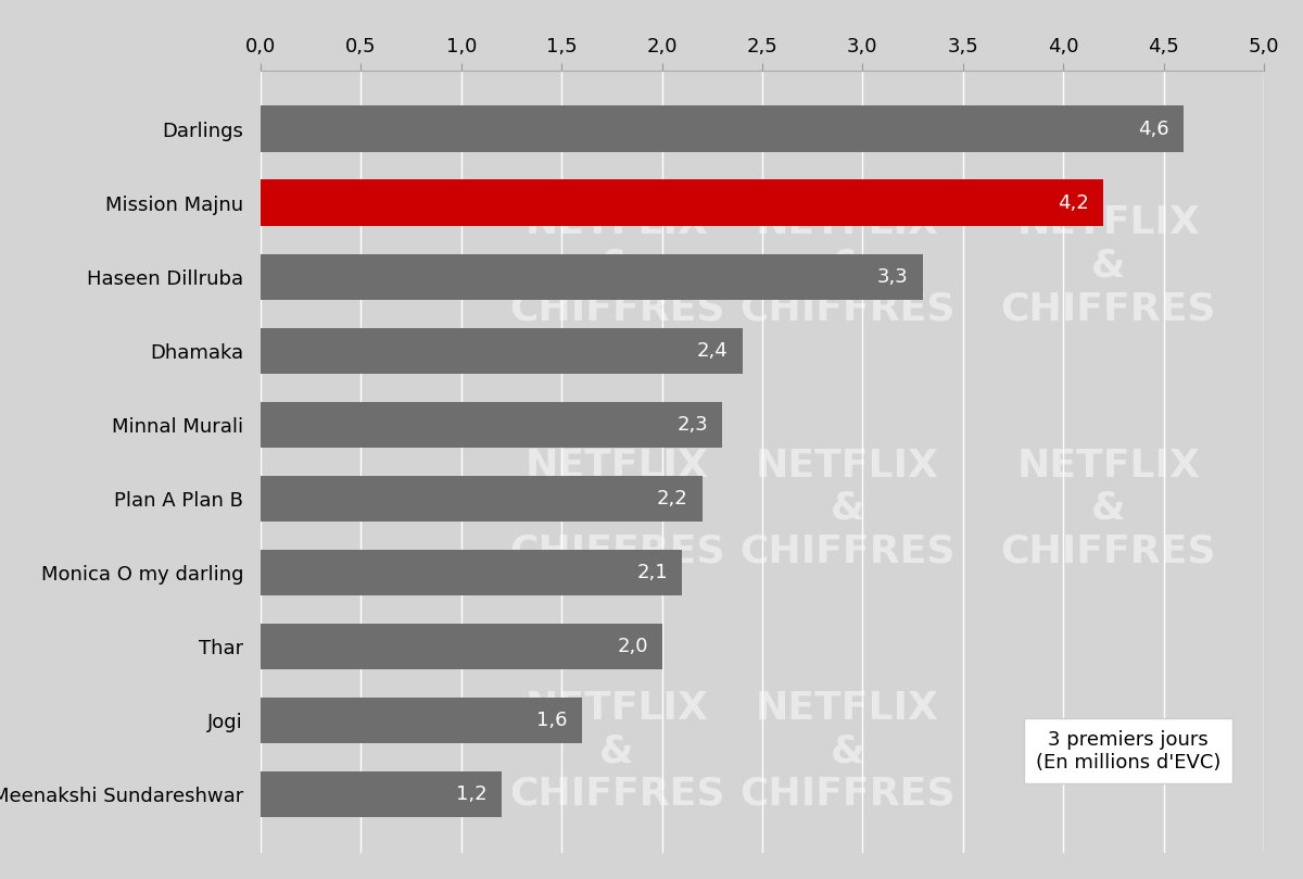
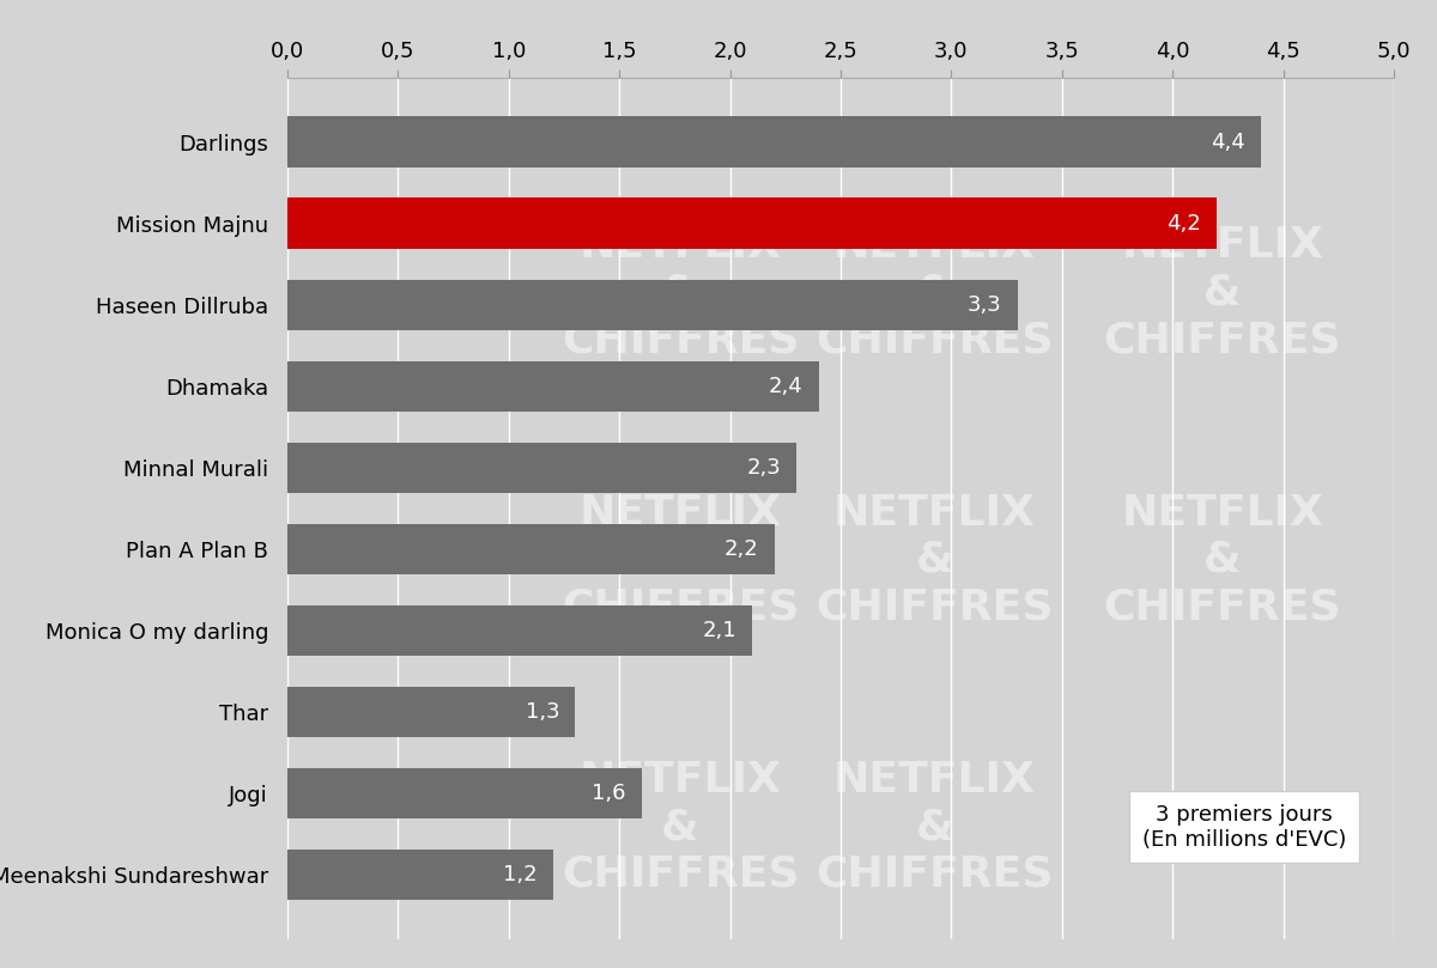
Darlings: 4,6 -> 4,4
Thar: 2,0 -> 1,3
